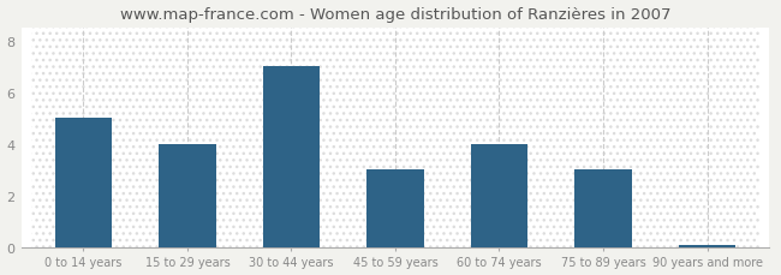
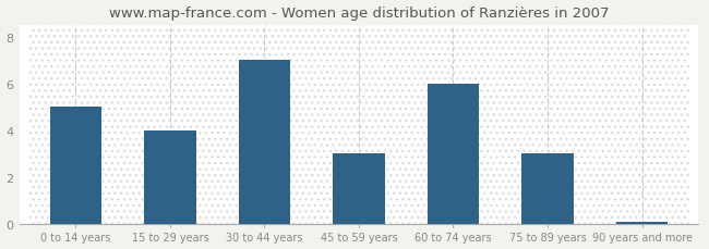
60 to 74 years: 4.00 -> 6.00
